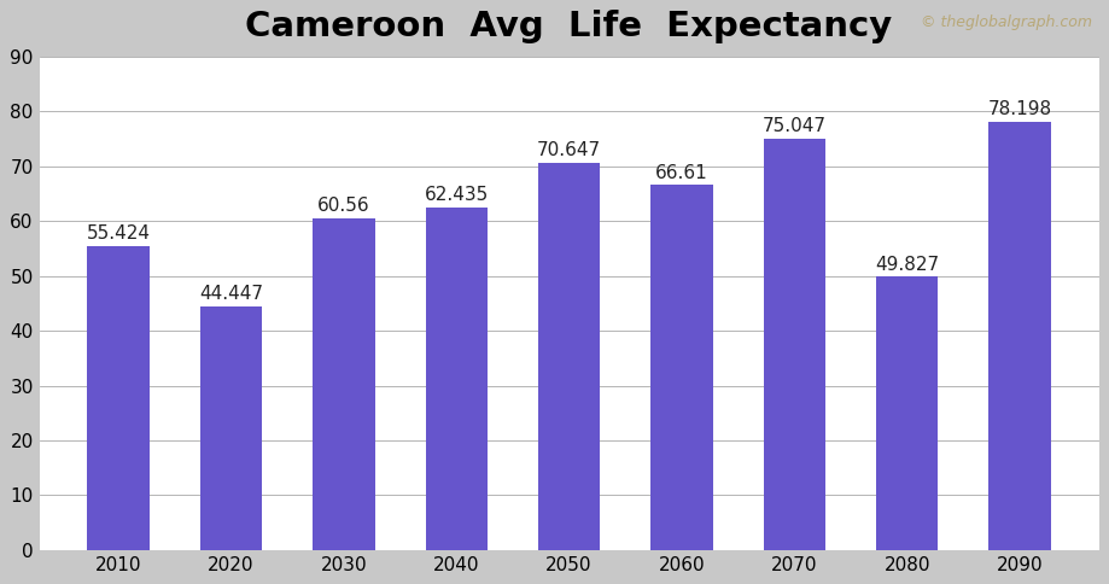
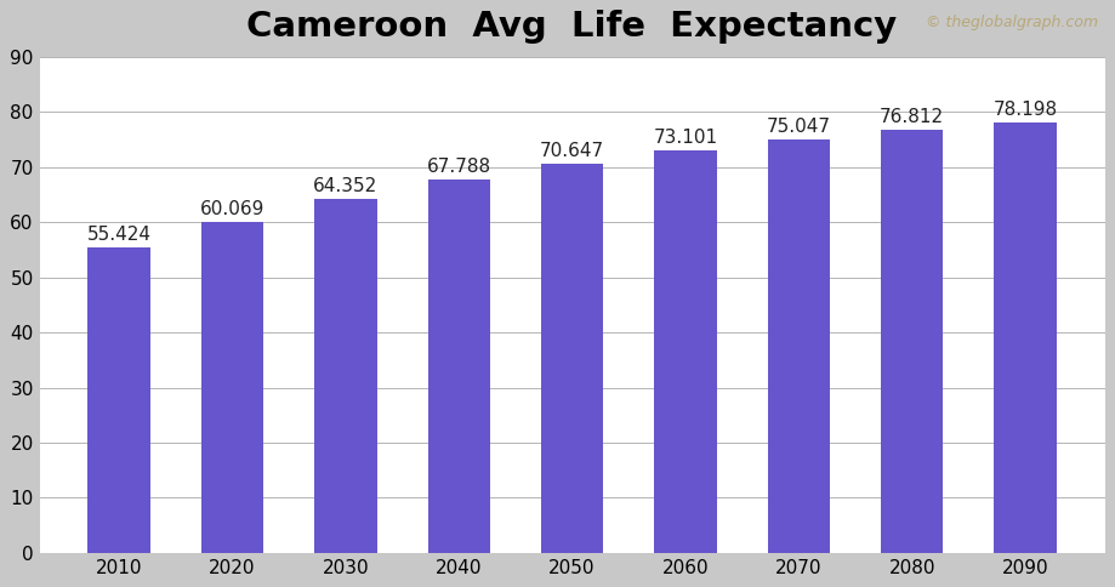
2020: 44.447 -> 60.069
2030: 60.56 -> 64.352
2040: 62.435 -> 67.788
2060: 66.61 -> 73.101
2080: 49.827 -> 76.812
